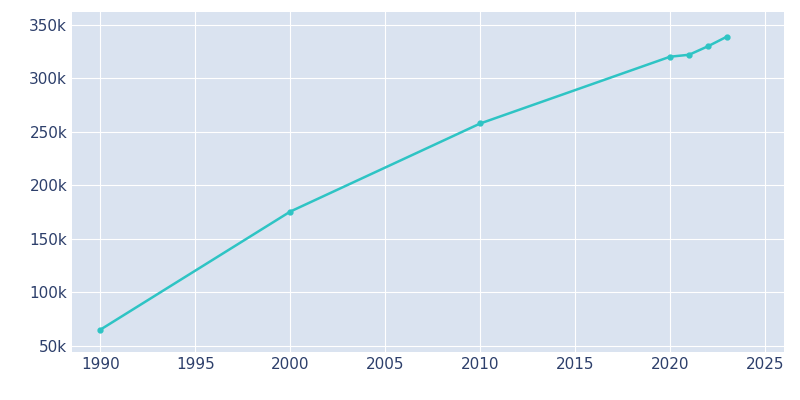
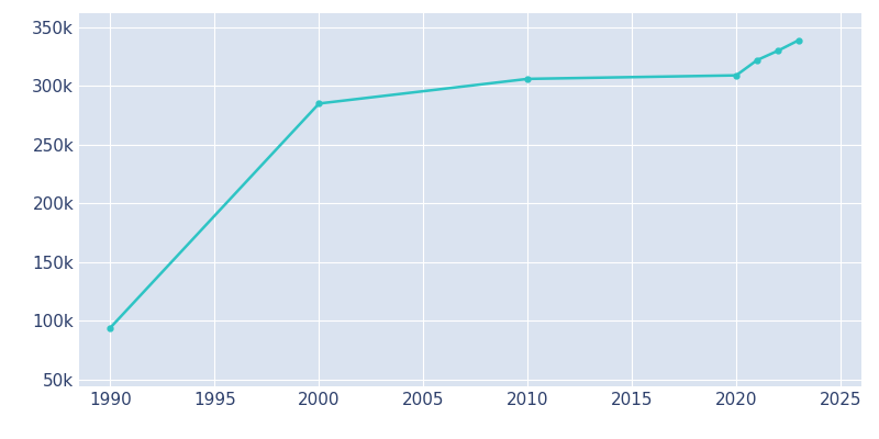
1990: 65k -> 94k
2000: 175k -> 285k
2010: 258k -> 306k
2020: 320k -> 309k
